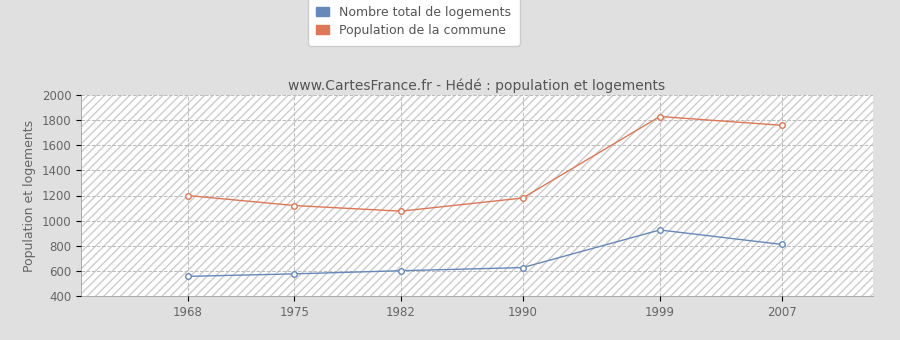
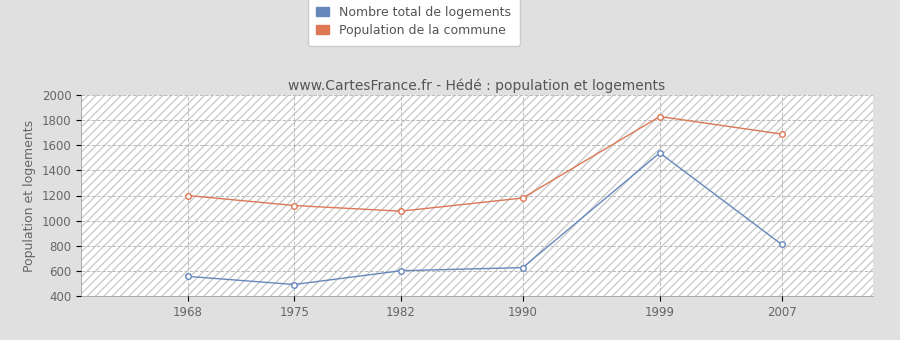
Nombre total de logements/1975: 580 -> 490
Nombre total de logements/1999: 920 -> 1540
Population de la commune/2007: 1760 -> 1690
